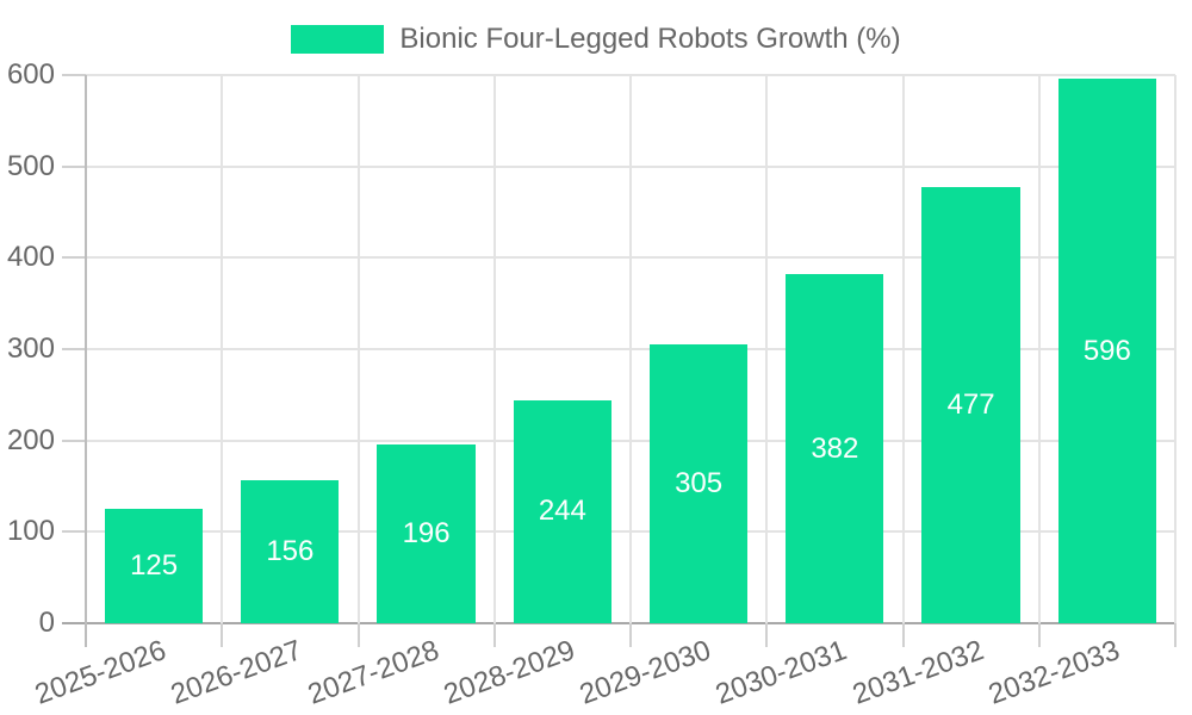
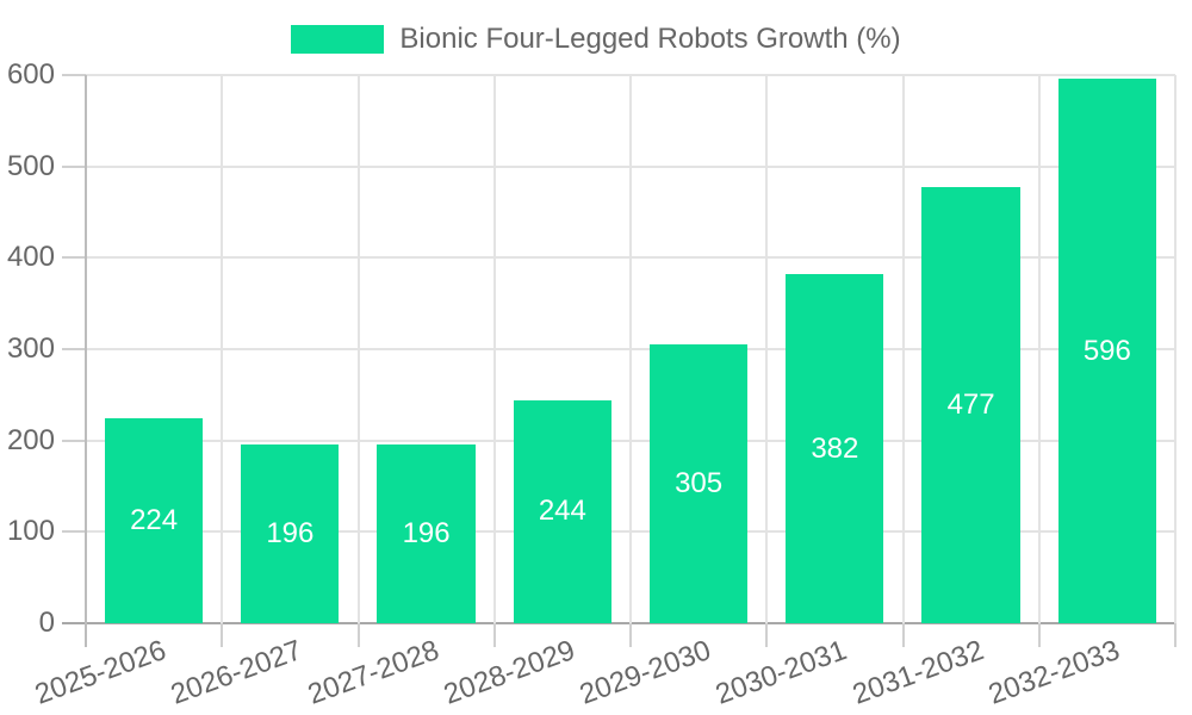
2025-2026: 125 -> 224
2026-2027: 156 -> 196
